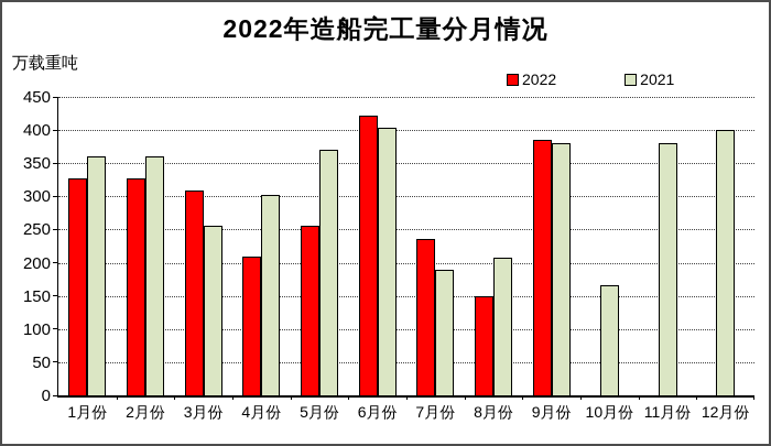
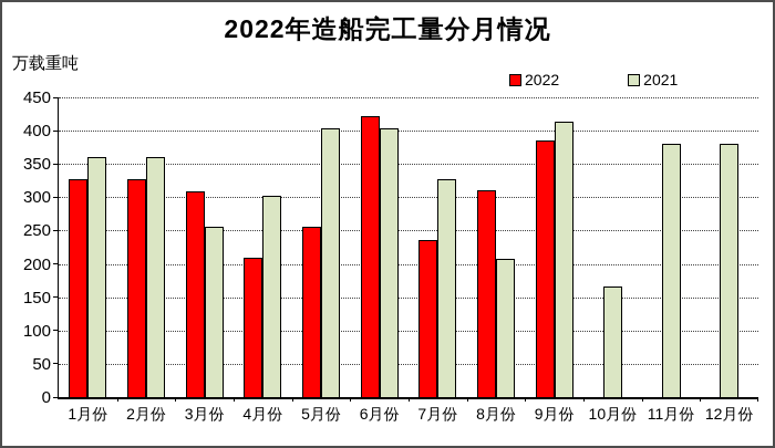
2021/5月份: 370 -> 400
2021/7月份: 190 -> 330
2022/8月份: 150 -> 310
2021/9月份: 380 -> 410
2021/12月份: 400 -> 380
